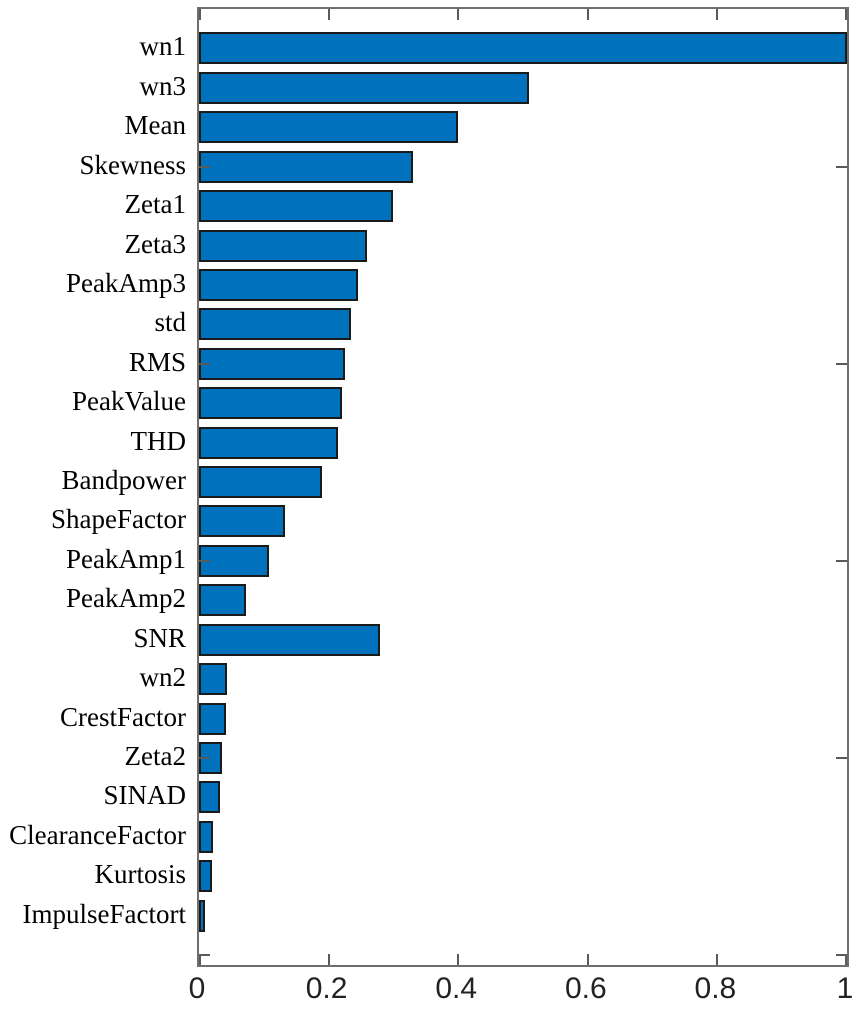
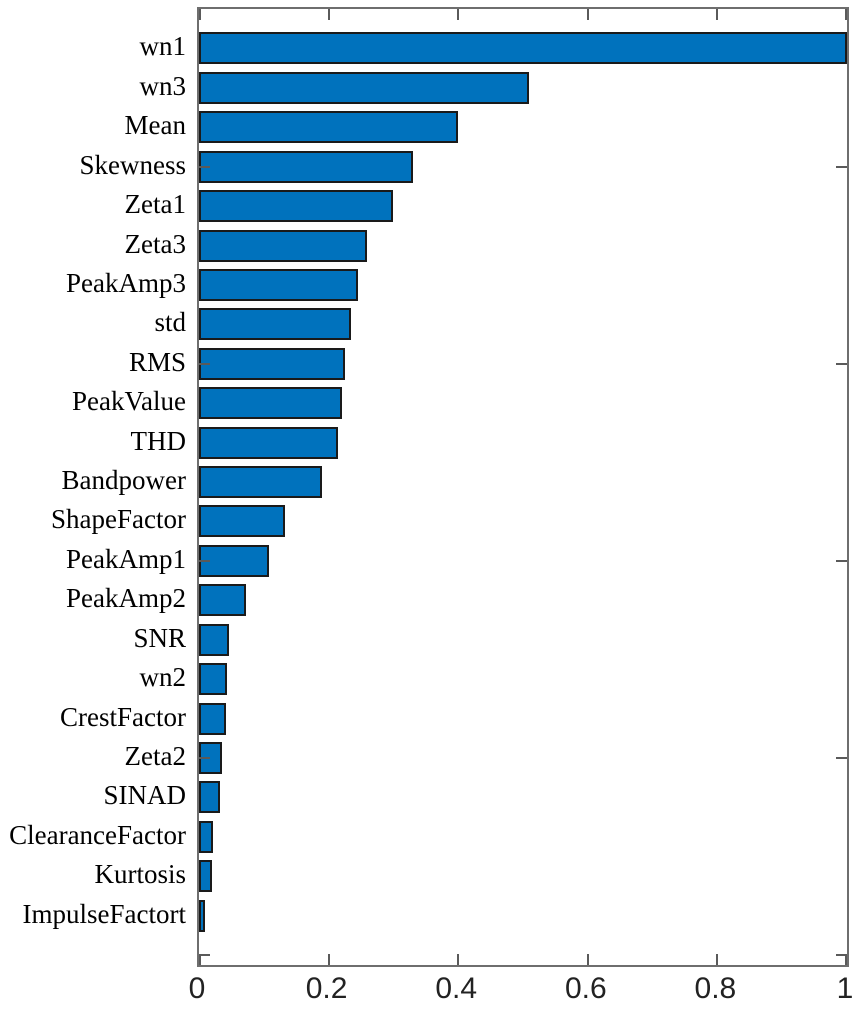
SNR: 0.28 -> 0.05
